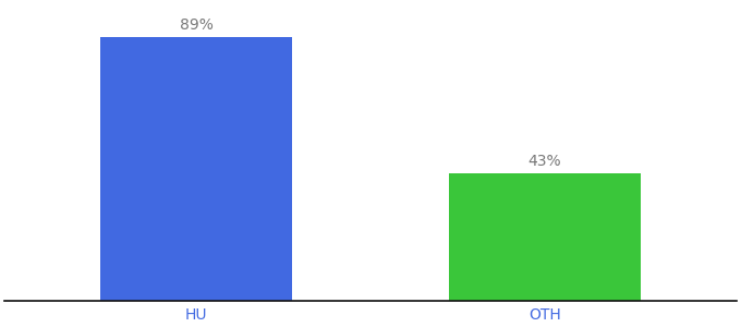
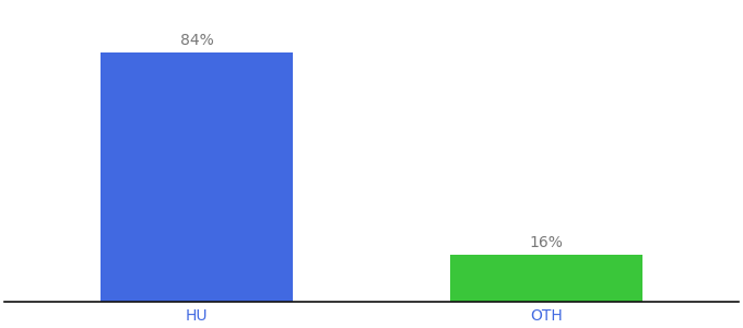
HU: 89% -> 84%
OTH: 43% -> 16%
